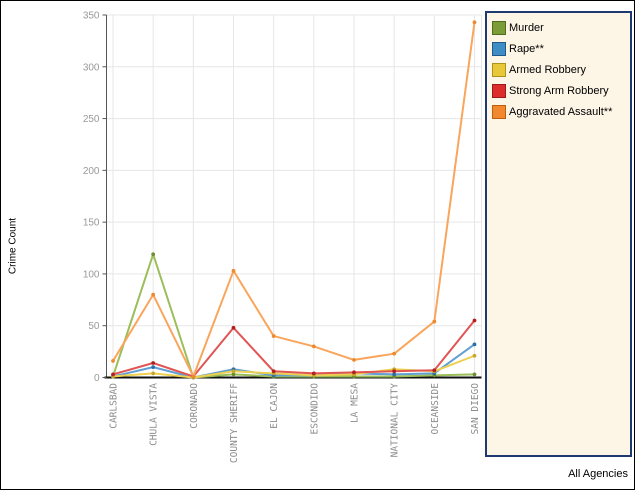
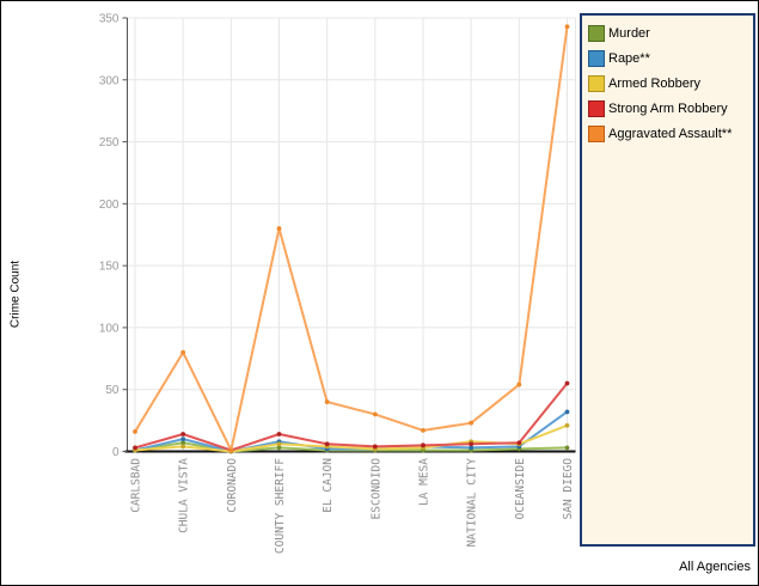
Murder/CHULA VISTA: 119 -> 7
Strong Arm Robbery/COUNTY SHERIFF: 48 -> 14
Aggravated Assault**/COUNTY SHERIFF: 103 -> 180
